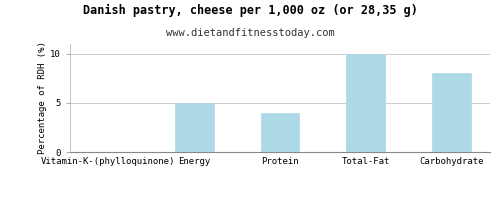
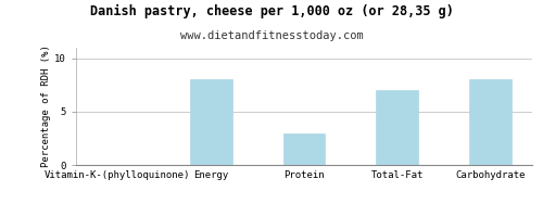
Energy: 5 -> 8
Protein: 4 -> 3
Total-Fat: 10 -> 7
